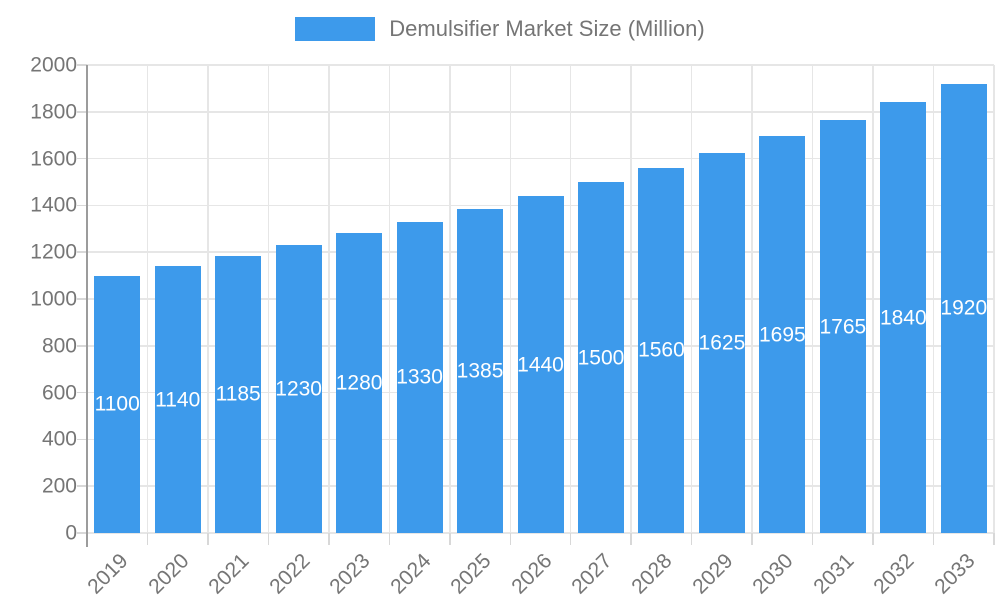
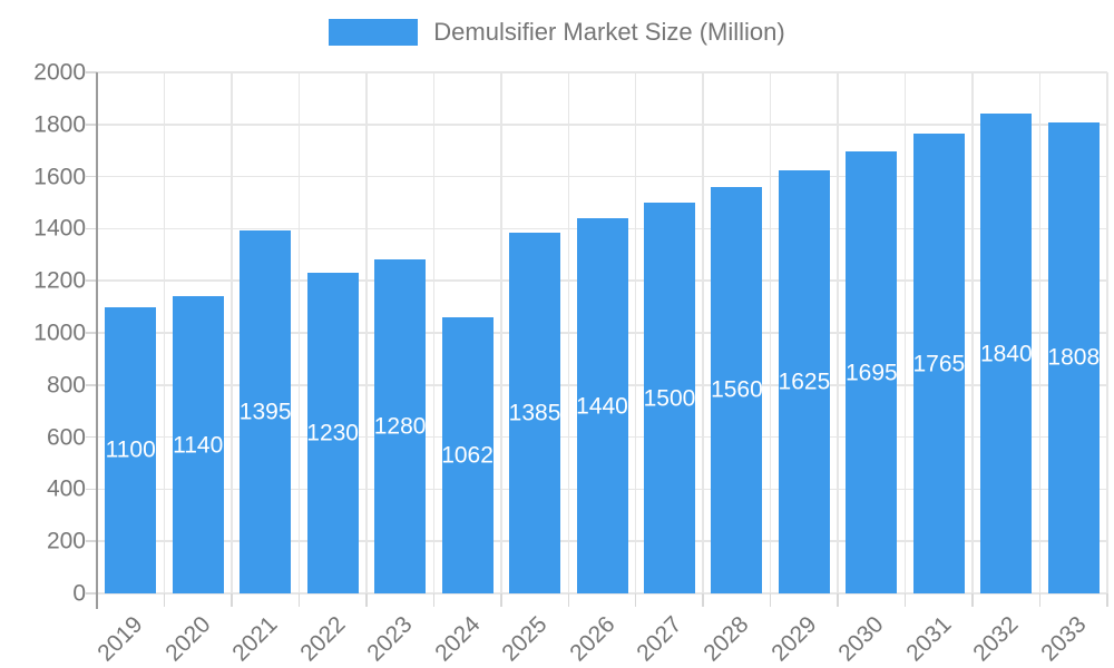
2021: 1185 -> 1395
2024: 1330 -> 1062
2033: 1920 -> 1808
